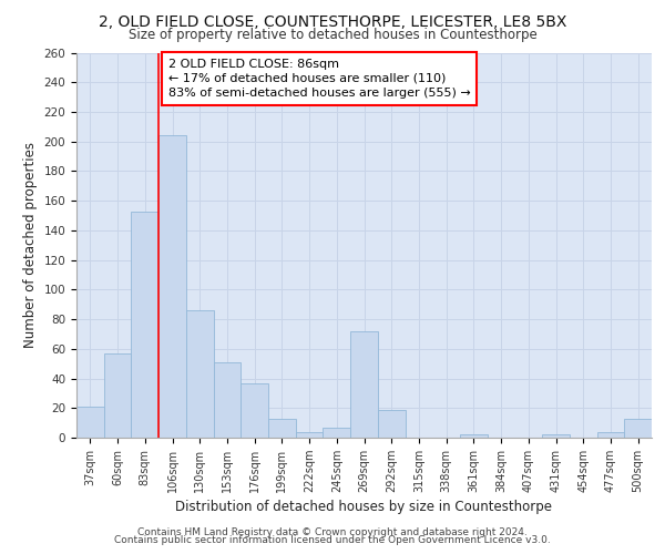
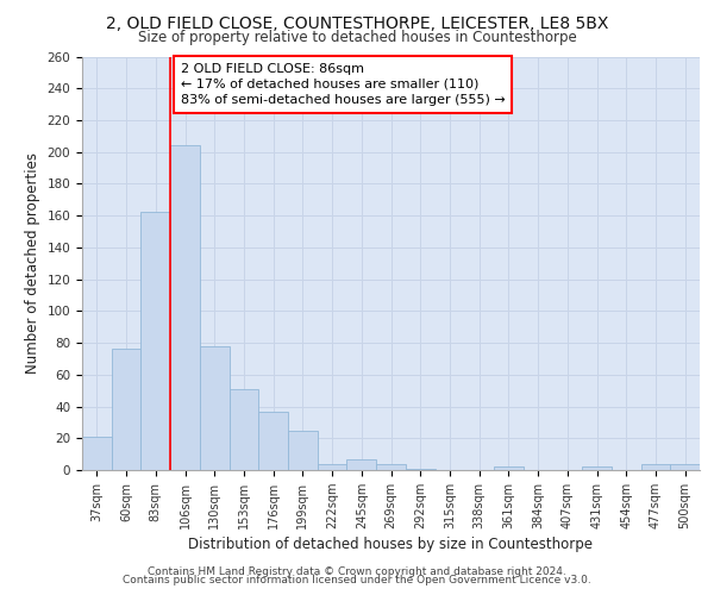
60sqm: 57 -> 76
83sqm: 153 -> 162
130sqm: 86 -> 78
199sqm: 13 -> 25
269sqm: 72 -> 4
292sqm: 19 -> 1
500sqm: 13 -> 4
